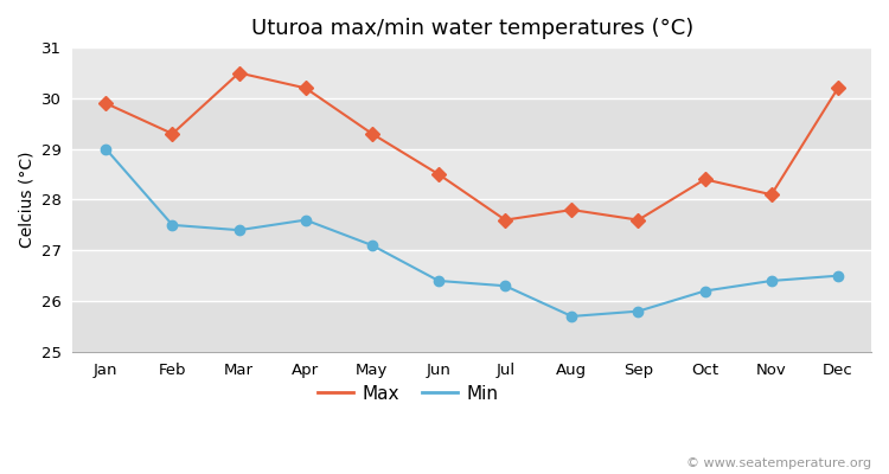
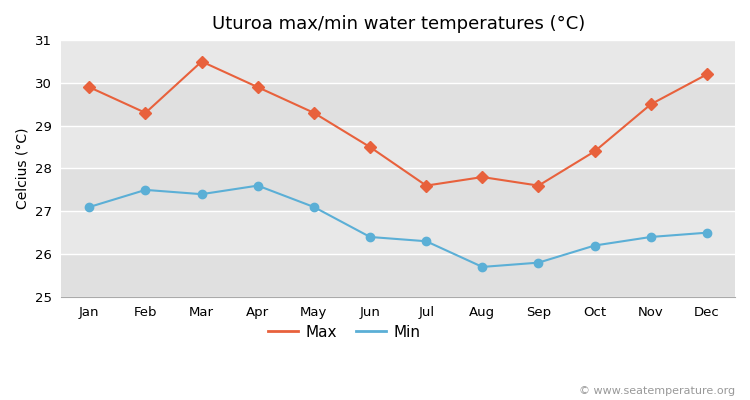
Min/Jan: 29.0 -> 27.1
Max/Apr: 30.2 -> 29.9
Max/Nov: 28.1 -> 29.5
